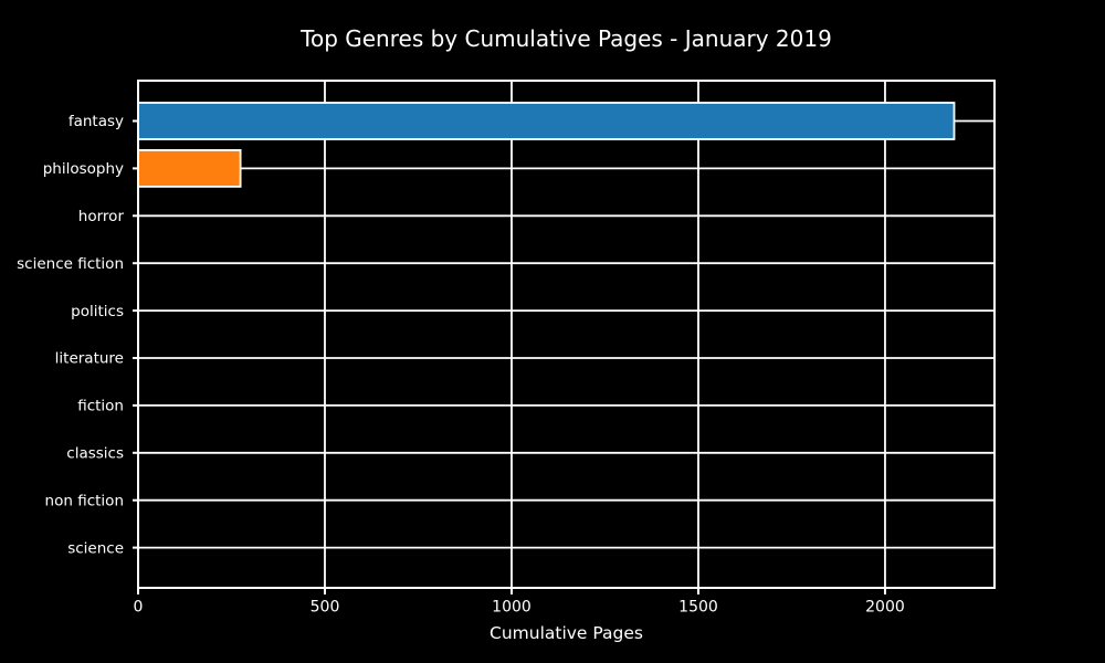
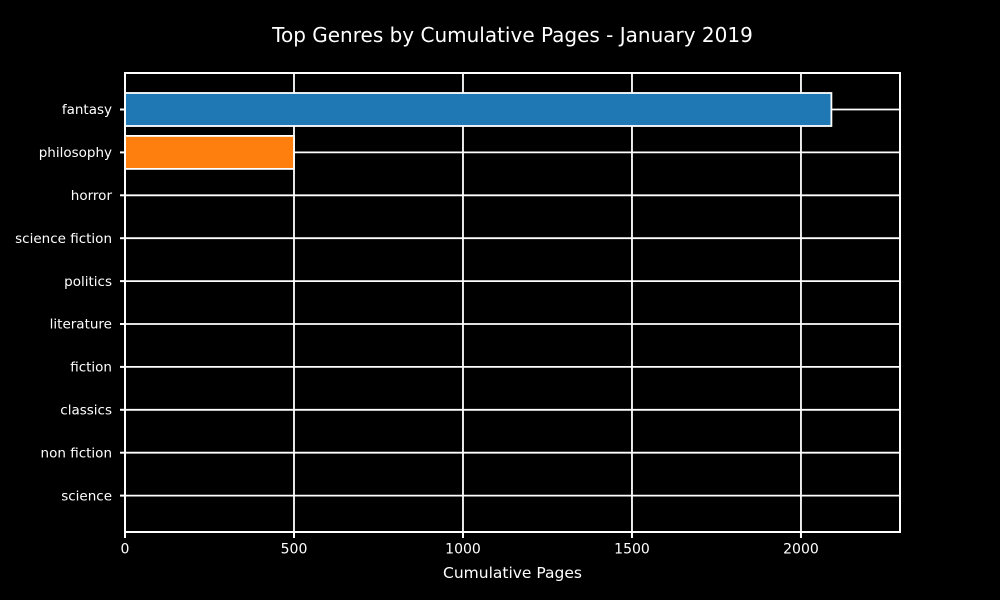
fantasy: 2180 -> 2090
philosophy: 270 -> 500
